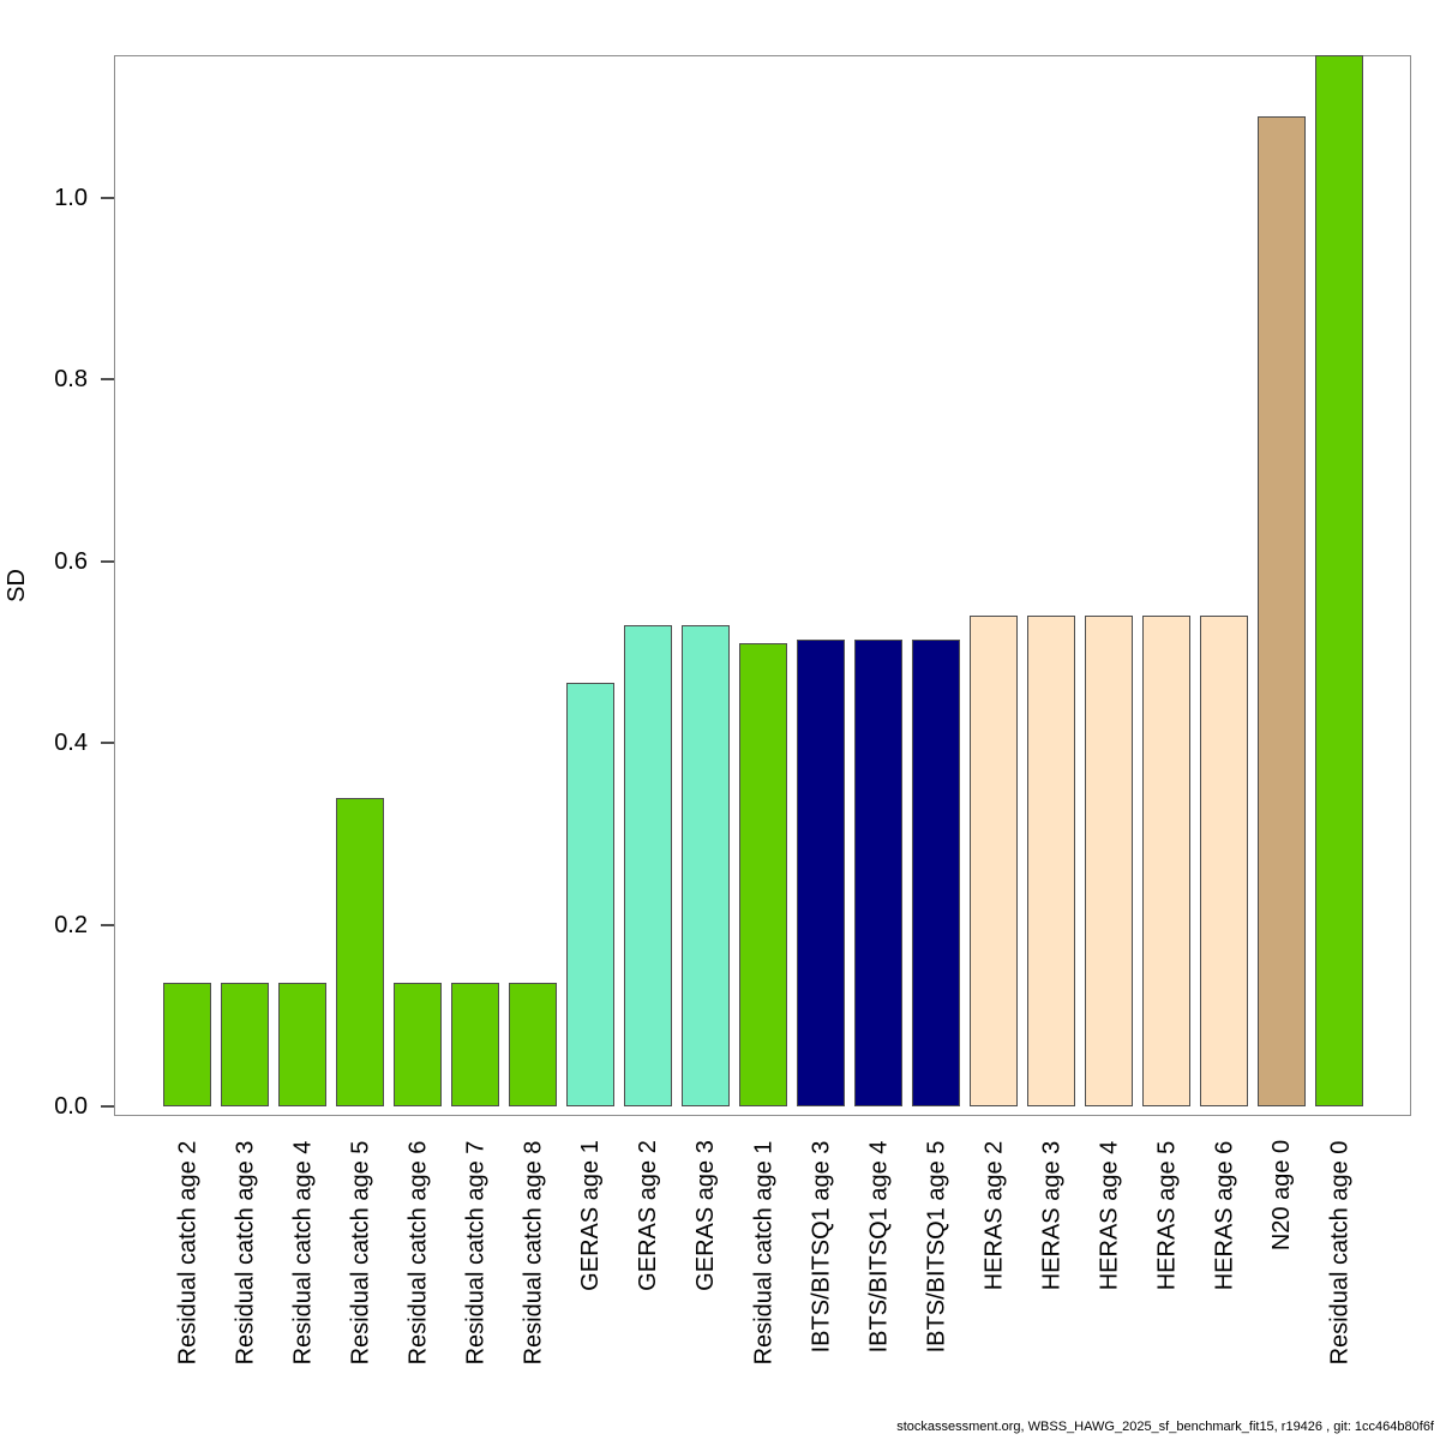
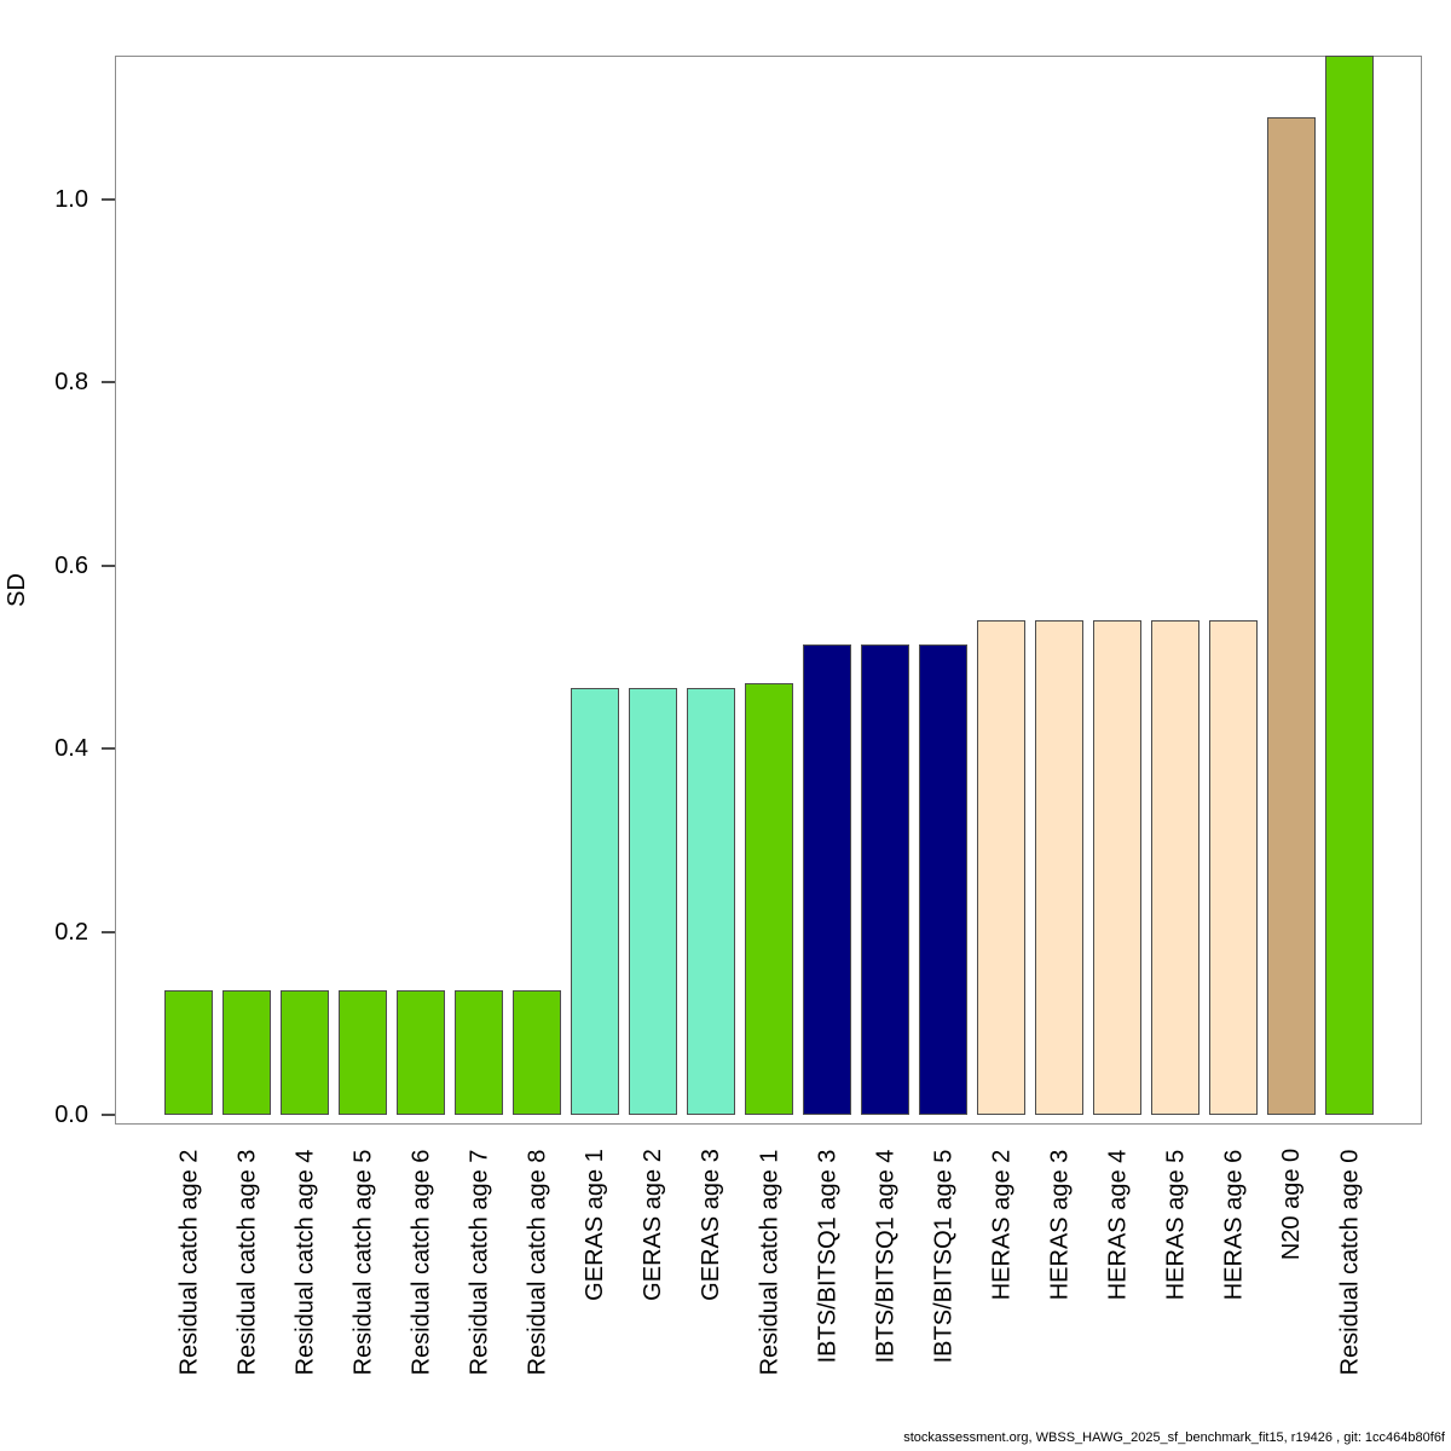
Residual catch age 5: 0.34 -> 0.14
GERAS age 2: 0.53 -> 0.47
GERAS age 3: 0.53 -> 0.47
Residual catch age 1: 0.51 -> 0.47
